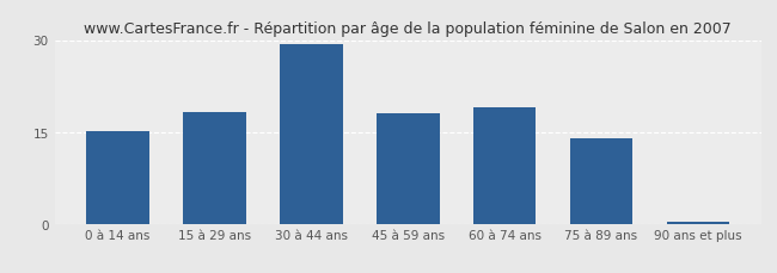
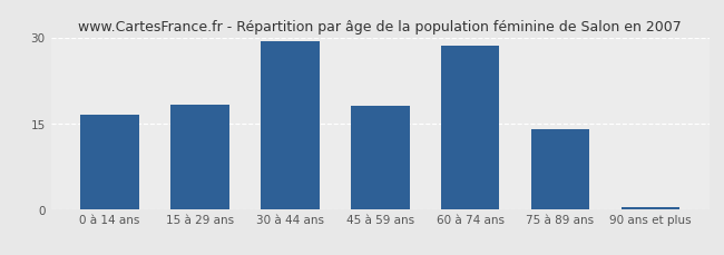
0 à 14 ans: 15.2 -> 16.5
60 à 74 ans: 19.0 -> 28.5
